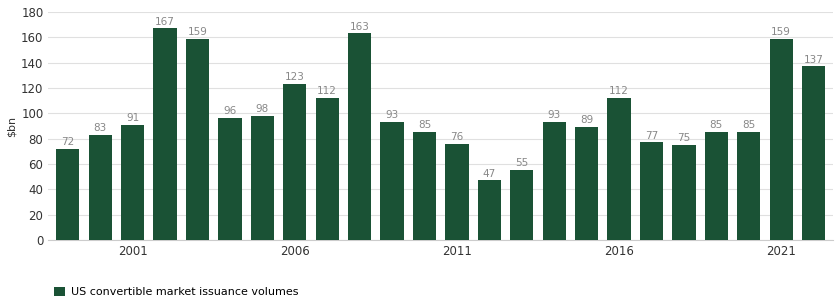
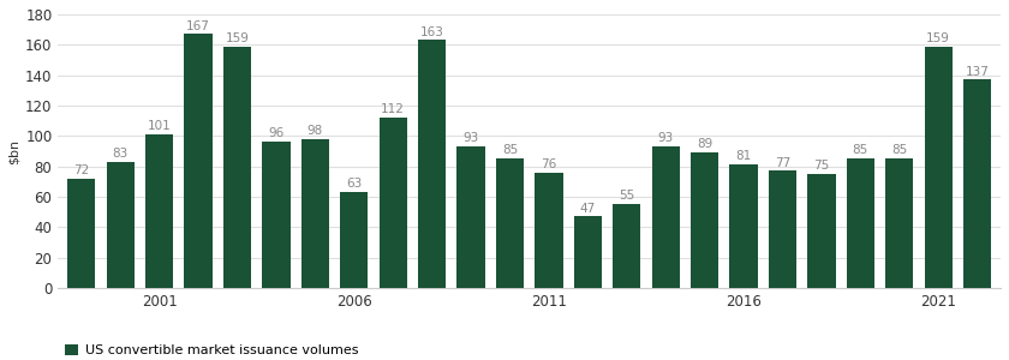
2001: 91 -> 101
2006: 123 -> 63
2016: 112 -> 81
